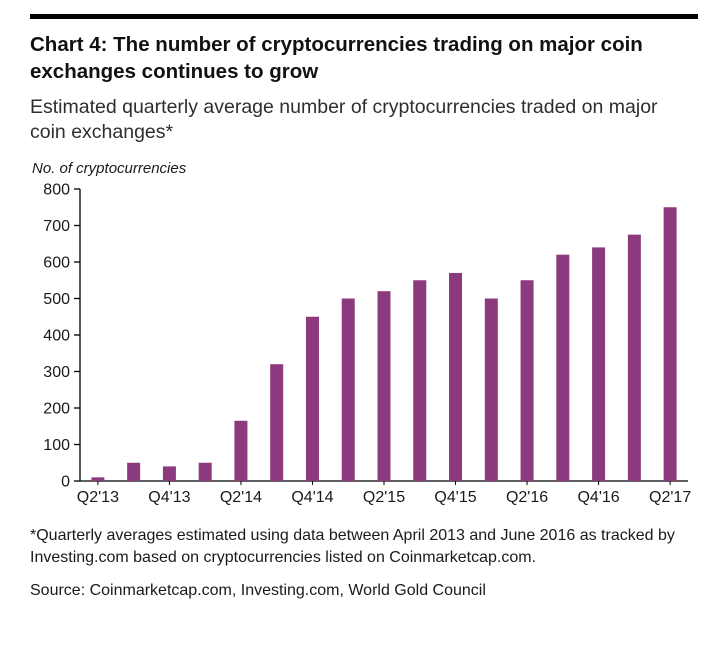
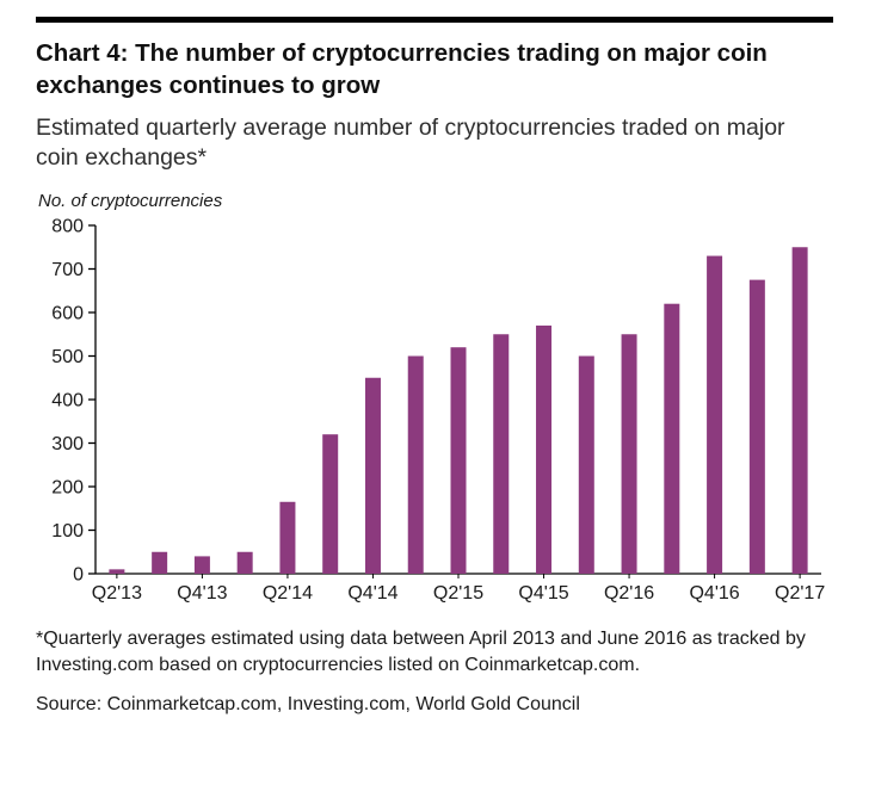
Q4'16: 640 -> 730
